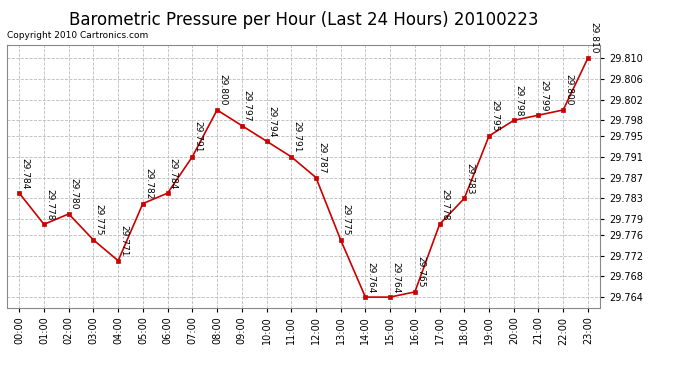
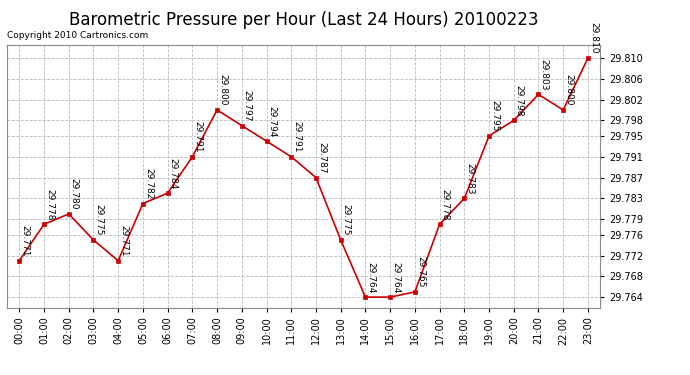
00:00: 29.784 -> 29.771
21:00: 29.799 -> 29.803
